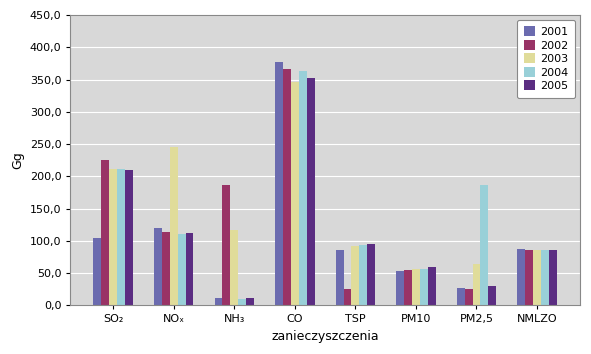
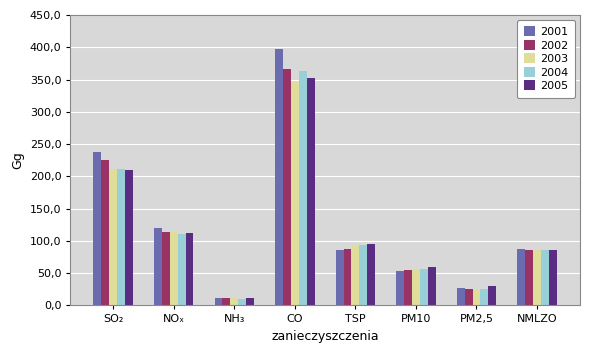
2001/SO₂: 104 -> 237
2003/NOₓ: 246 -> 115
2002/NH₃: 186 -> 11
2003/NH₃: 116 -> 11
2001/CO: 378 -> 398
2002/TSP: 26 -> 87
2003/PM2,5: 64 -> 25
2004/PM2,5: 186 -> 25
